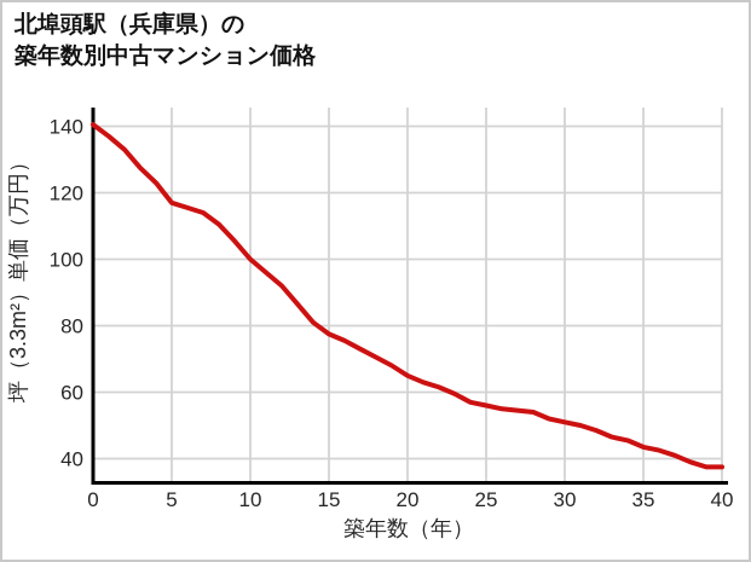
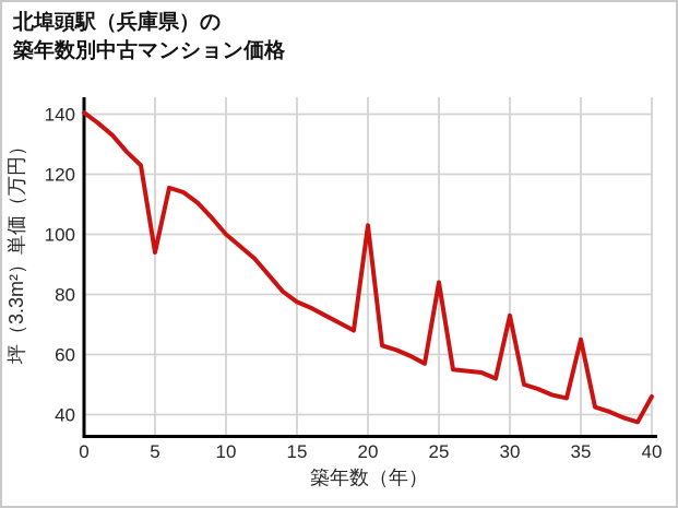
5: 117 -> 94
20: 65 -> 103
25: 56 -> 84
30: 51 -> 73
35: 44 -> 65
40: 38 -> 46
